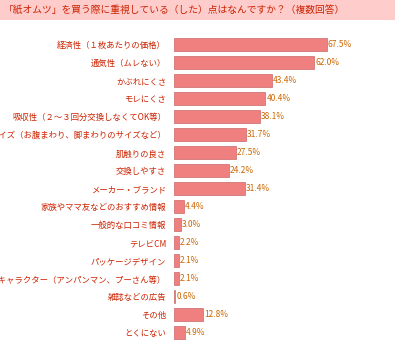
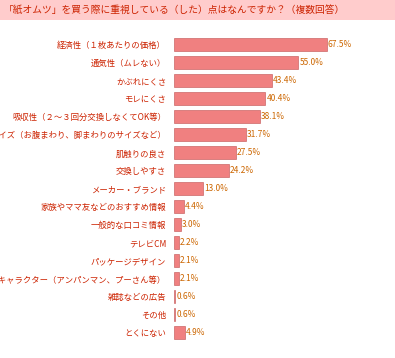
通気性（ムレない）: 62.0% -> 55.0%
メーカー・ブランド: 31.4% -> 13.0%
その他: 12.8% -> 0.6%
